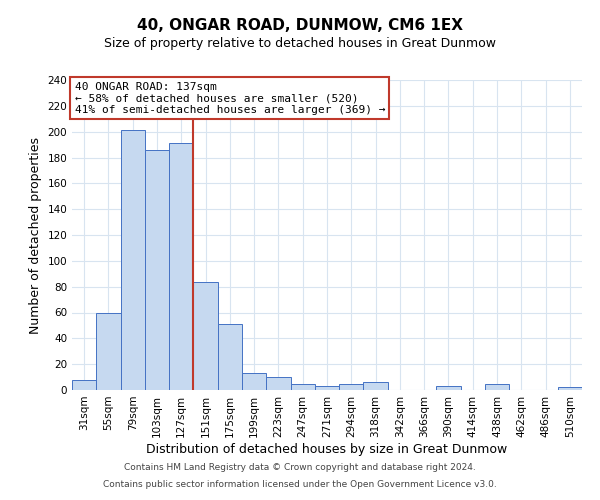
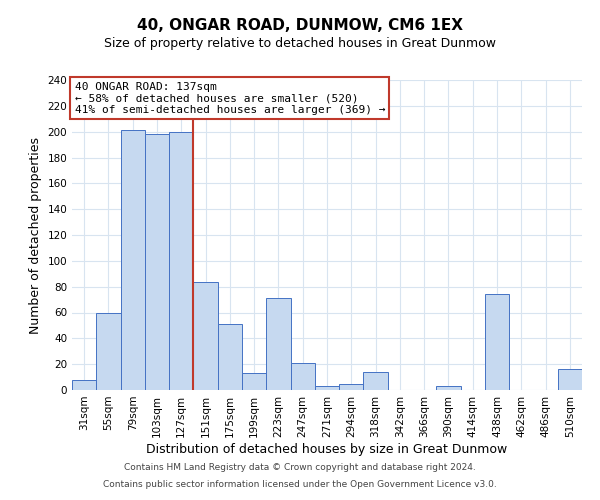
103sqm: 186 -> 198
127sqm: 191 -> 200
223sqm: 10 -> 71
247sqm: 5 -> 21
318sqm: 6 -> 14
438sqm: 5 -> 74
510sqm: 2 -> 16
